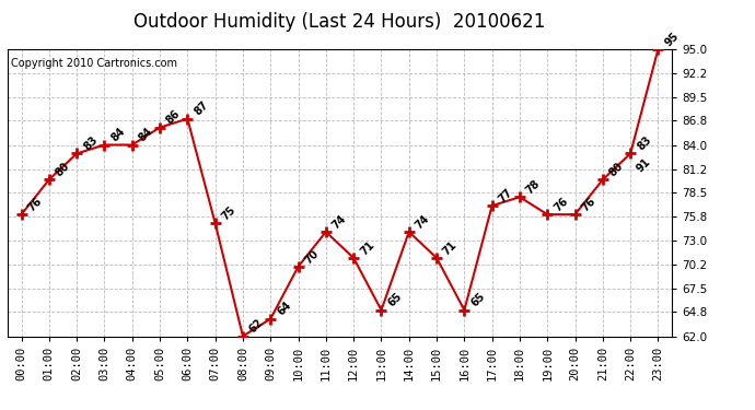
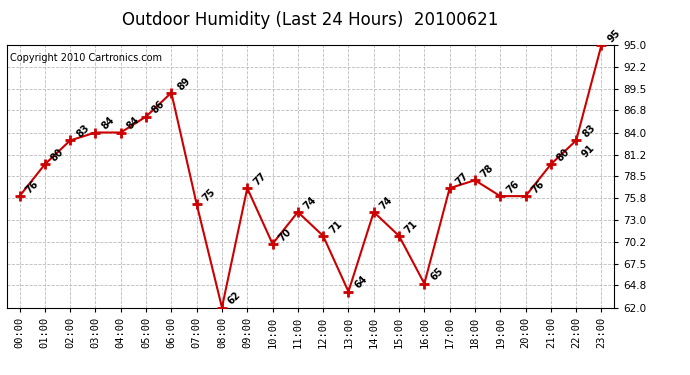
06:00: 87 -> 89
09:00: 64 -> 77
13:00: 65 -> 64
